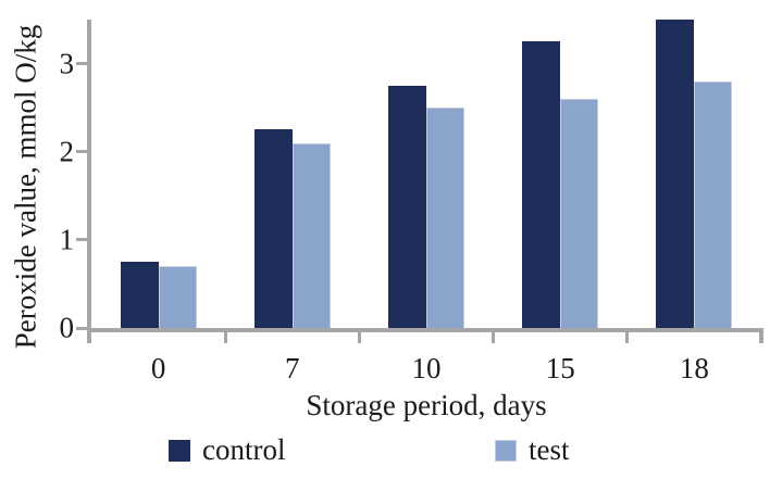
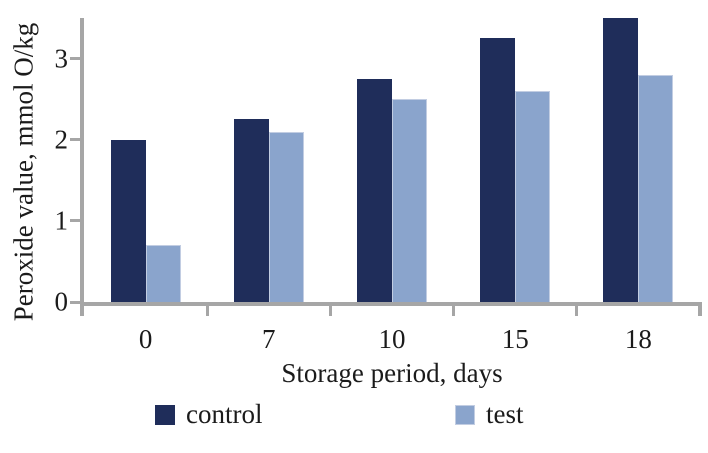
control/0: 0.8 -> 2.0
